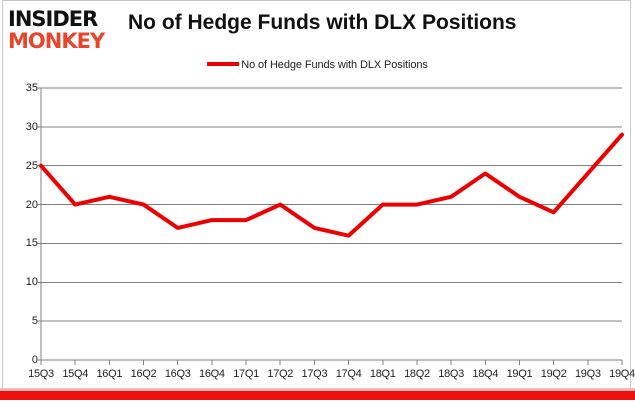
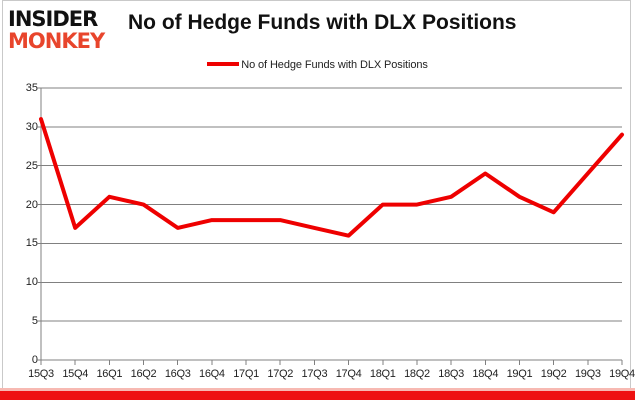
15Q3: 25 -> 31
15Q4: 20 -> 17
17Q2: 20 -> 18
